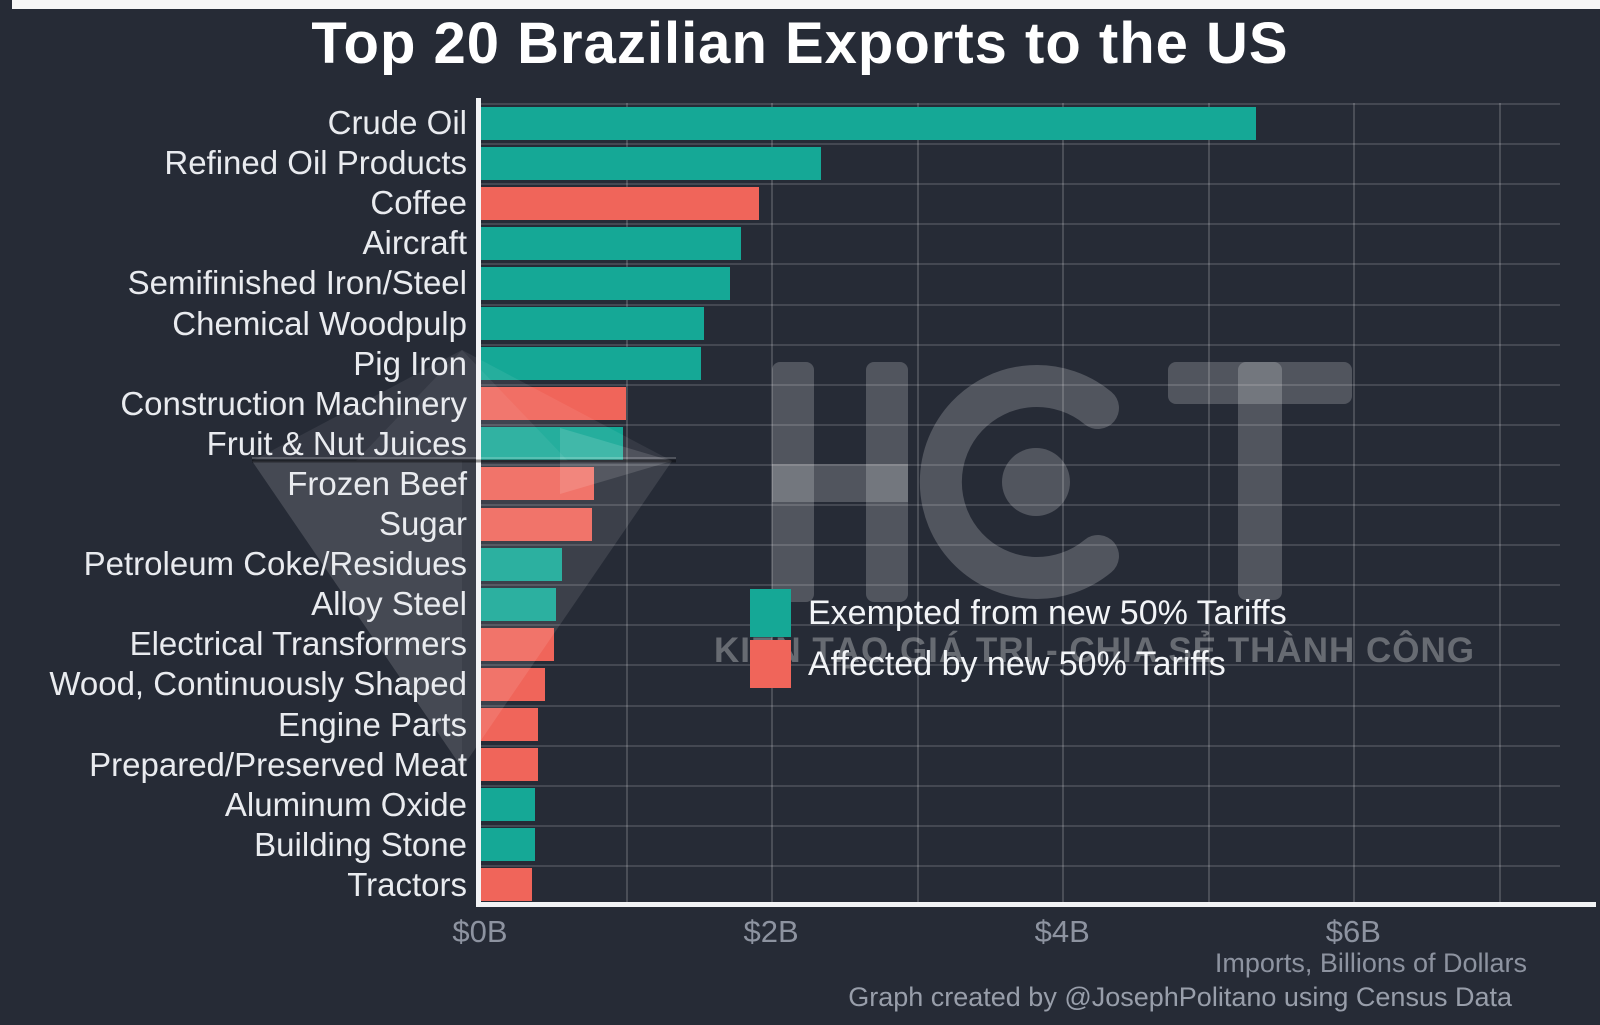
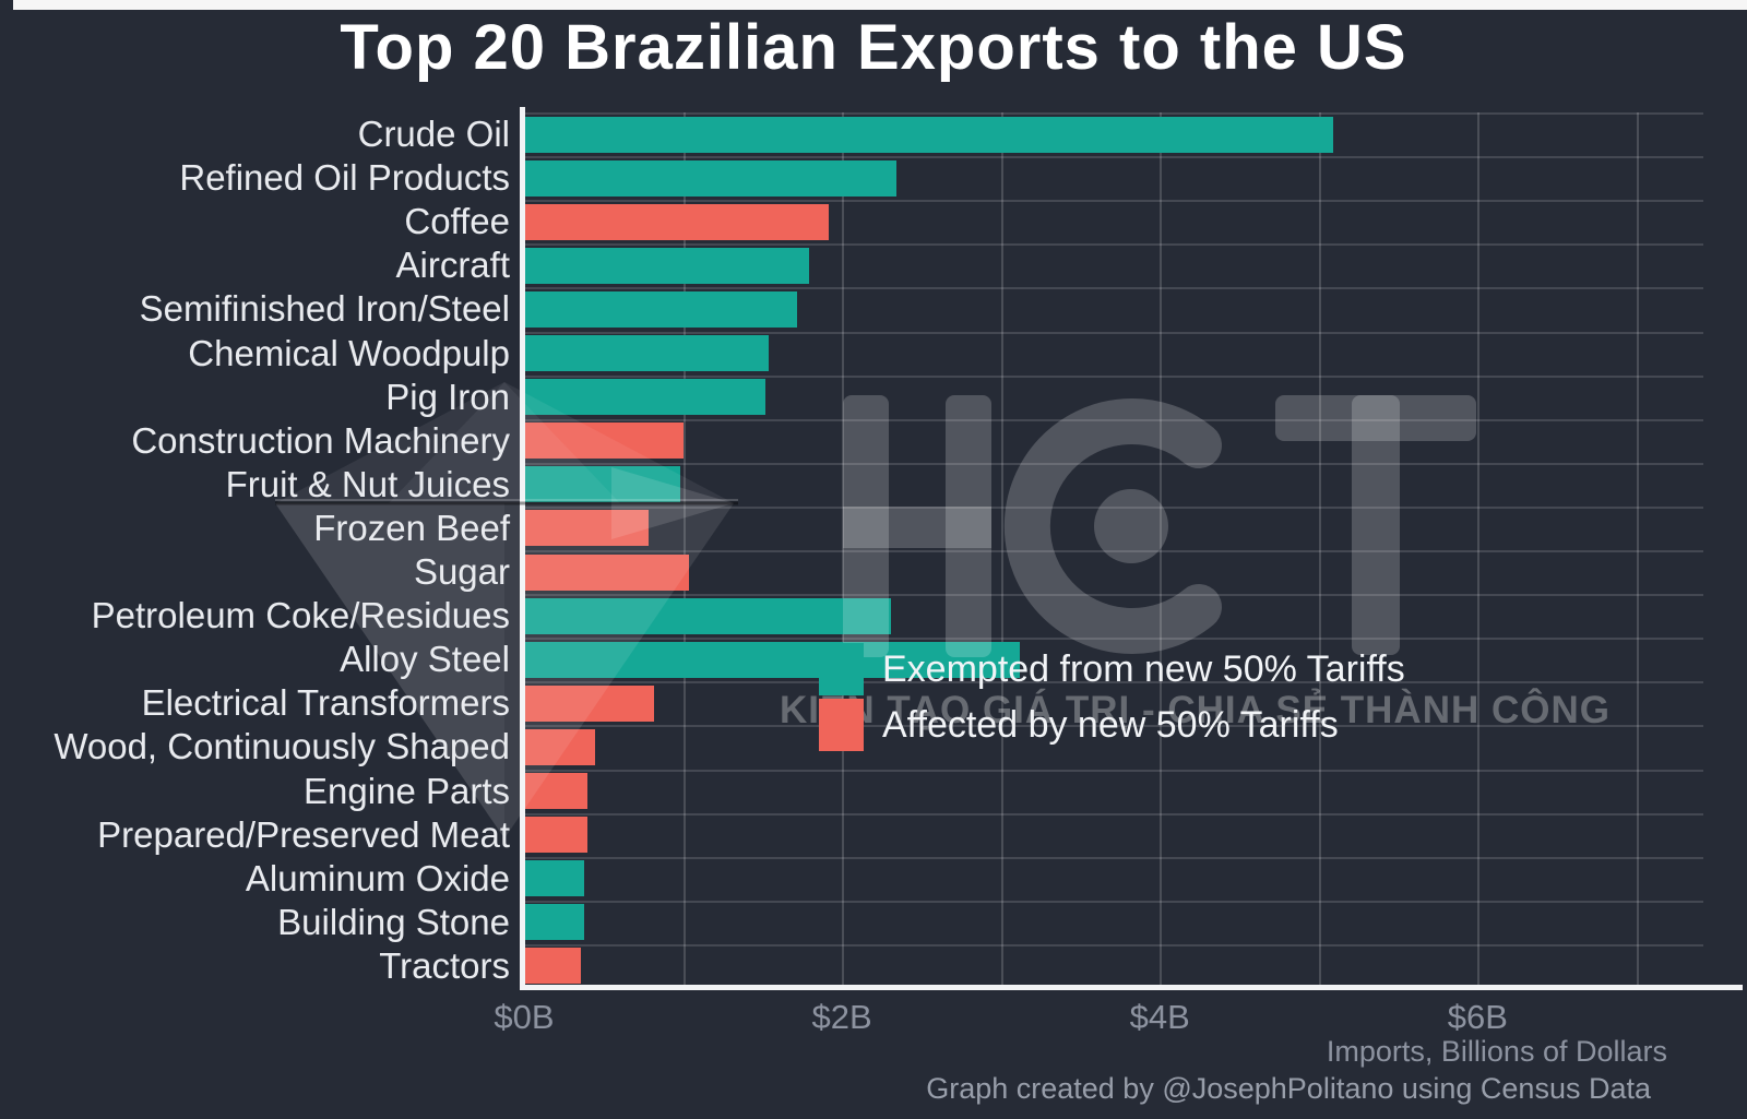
Crude Oil: $5.33B -> $5.09B
Sugar: $0.77B -> $1.04B
Petroleum Coke/Residues: $0.56B -> $2.31B
Alloy Steel: $0.52B -> $3.12B
Electrical Transformers: $0.51B -> $0.82B
